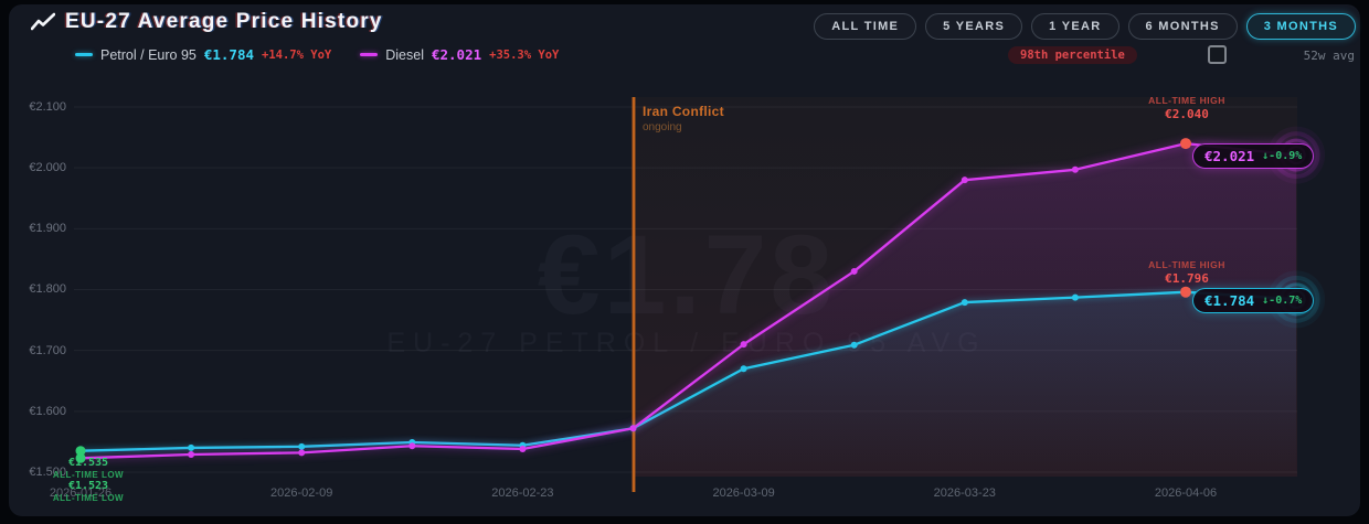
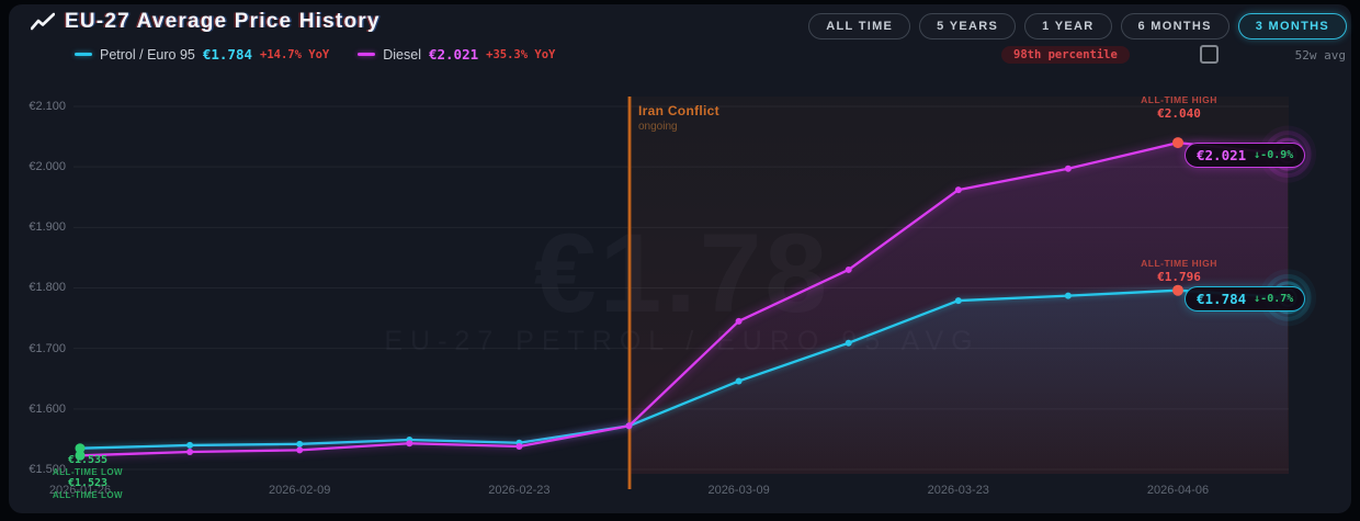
Petrol / Euro 95/2026-03-09: €1.67 -> €1.65
Diesel/2026-03-09: €1.71 -> €1.75
Diesel/2026-03-23: €1.98 -> €1.96
